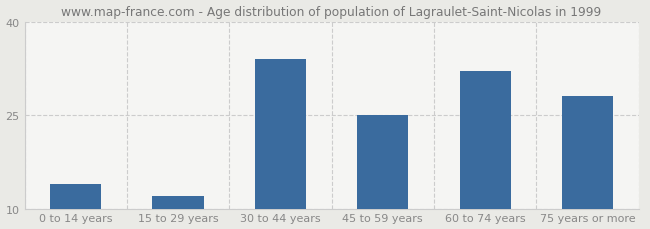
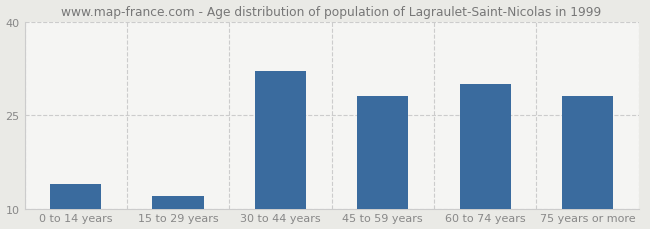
30 to 44 years: 34 -> 32
45 to 59 years: 25 -> 28
60 to 74 years: 32 -> 30
